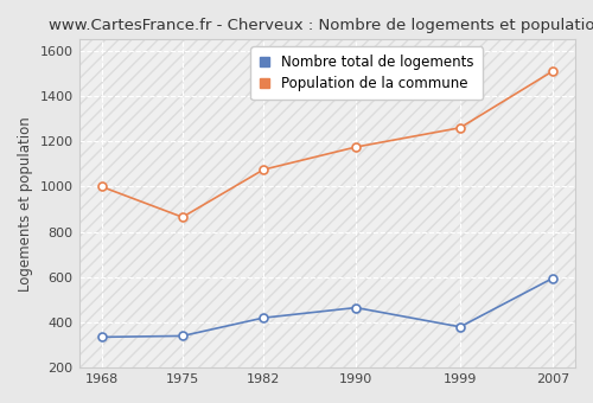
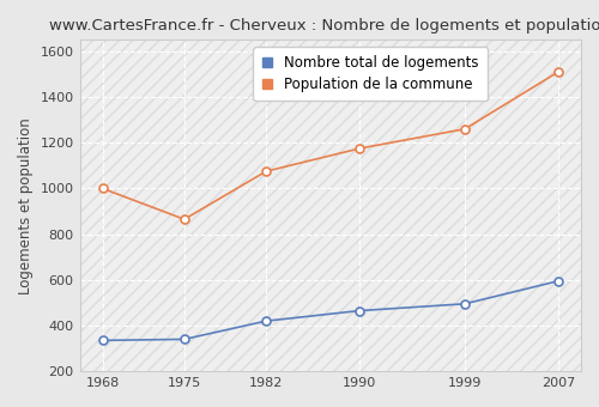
Nombre total de logements/1999: 380 -> 500
